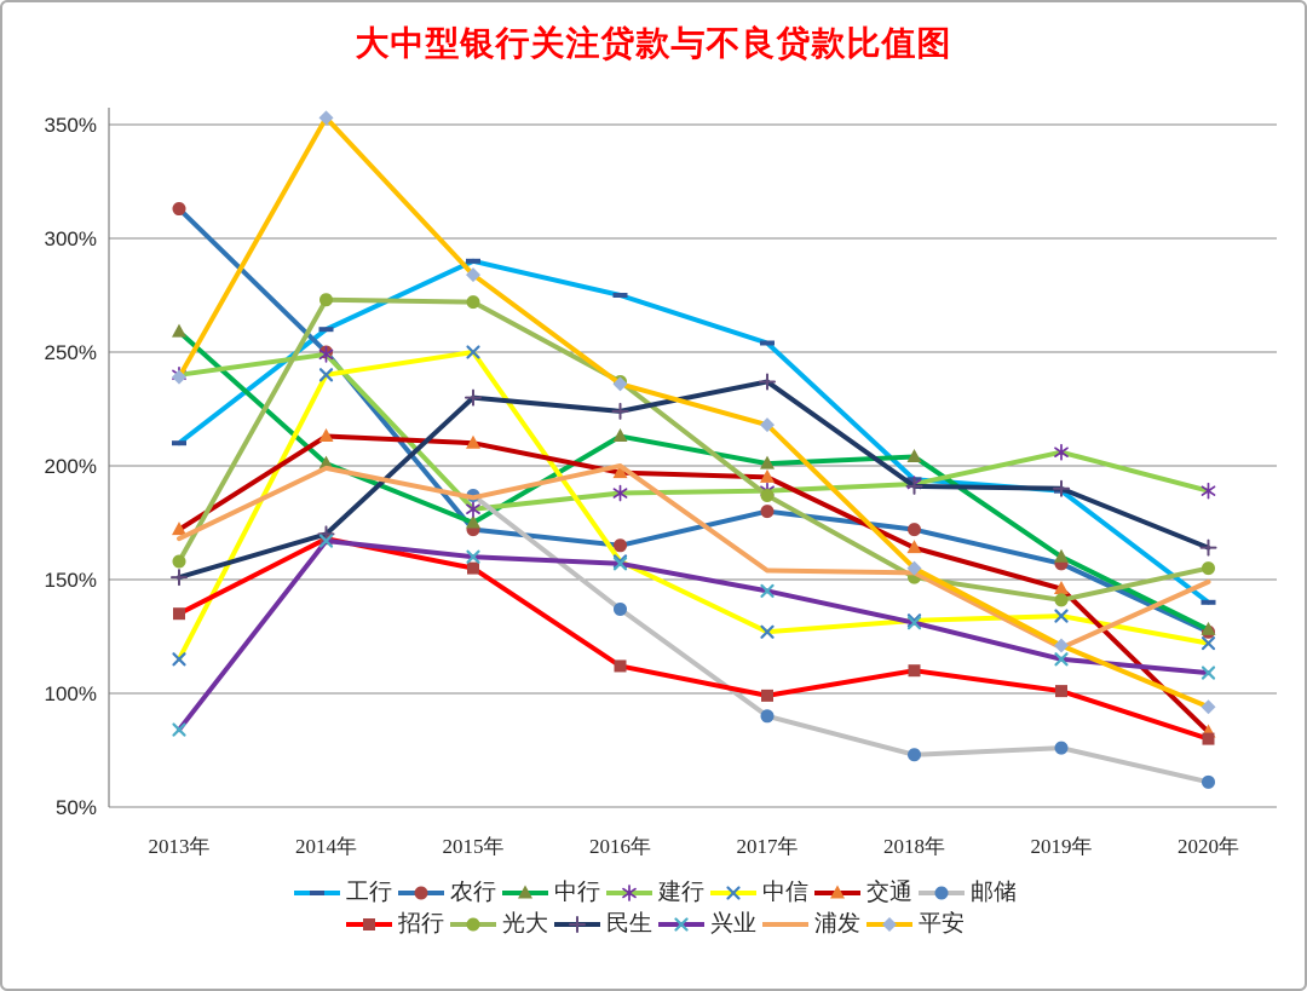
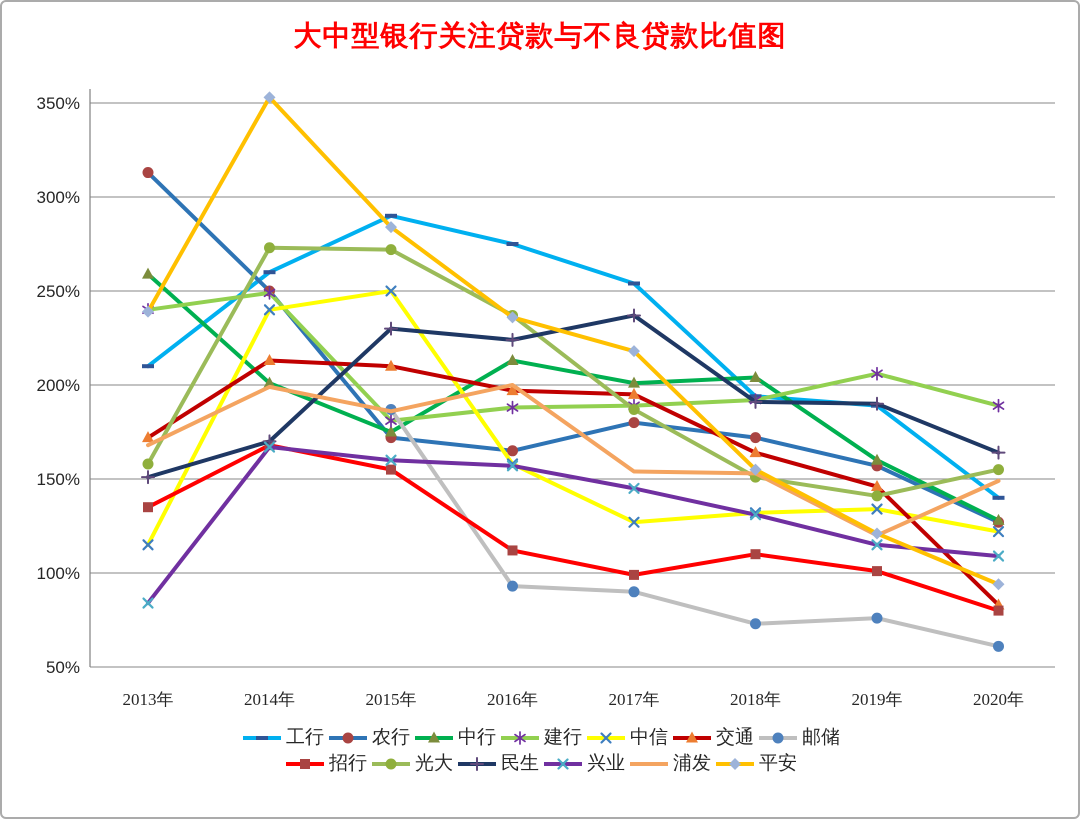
邮储/2016年: 137% -> 93%
